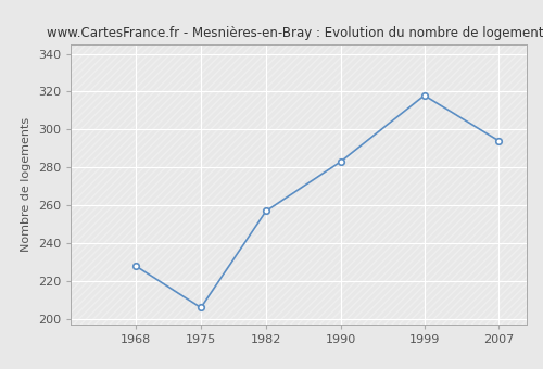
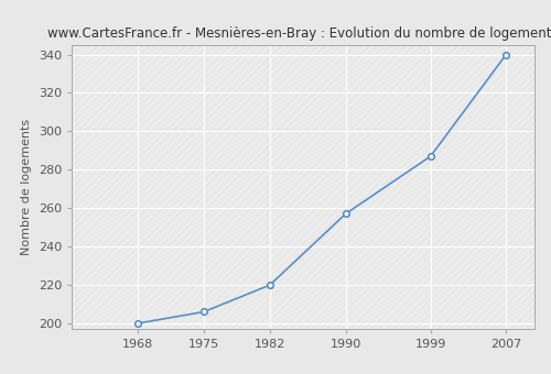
1968: 228 -> 200
1982: 257 -> 220
1990: 283 -> 257
1999: 318 -> 287
2007: 294 -> 340
